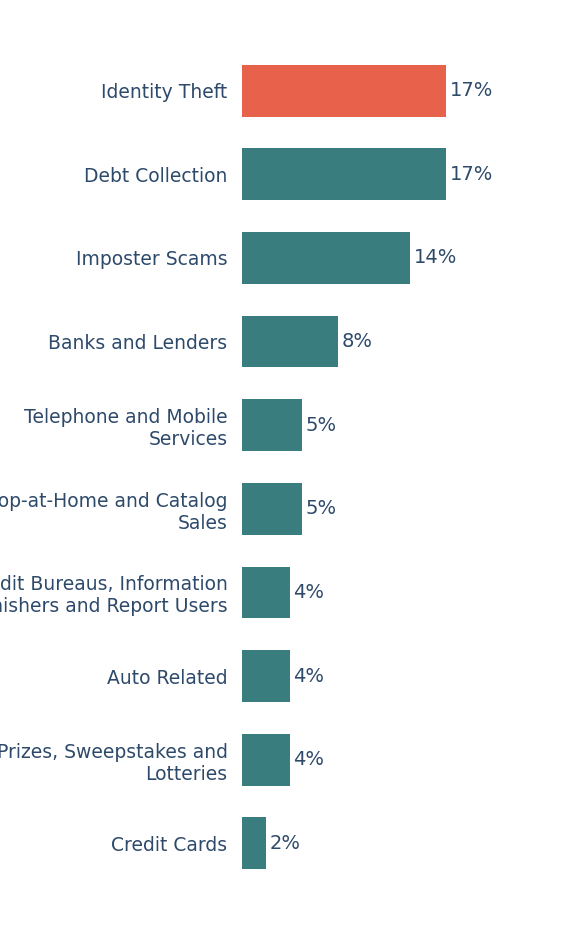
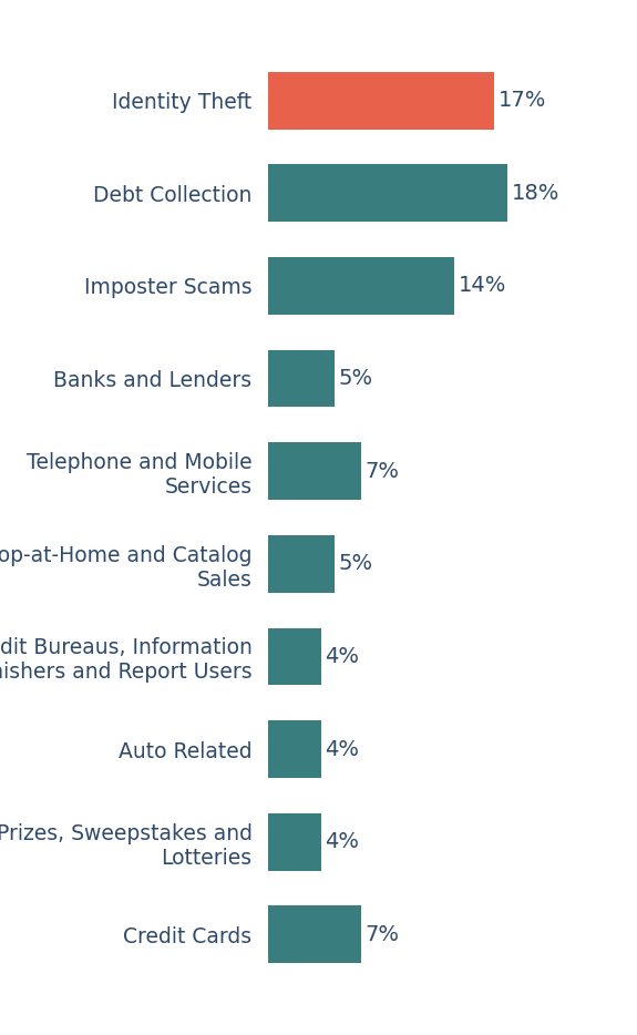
Debt Collection: 17% -> 18%
Banks and Lenders: 8% -> 5%
Telephone and Mobile Services: 5% -> 7%
Credit Cards: 2% -> 7%
